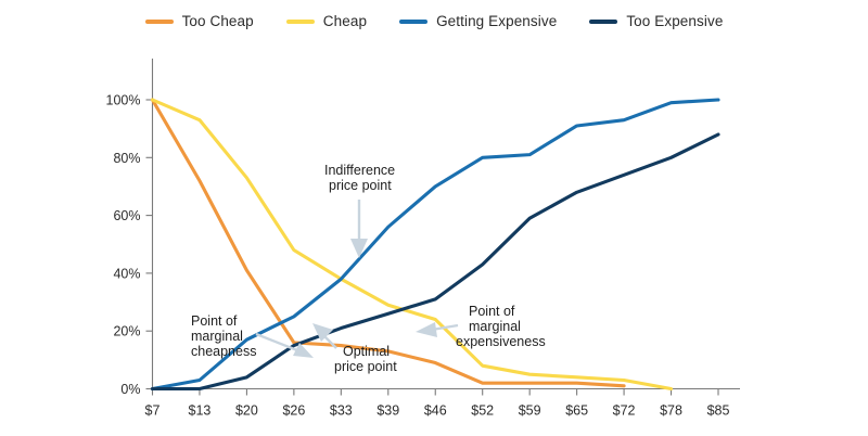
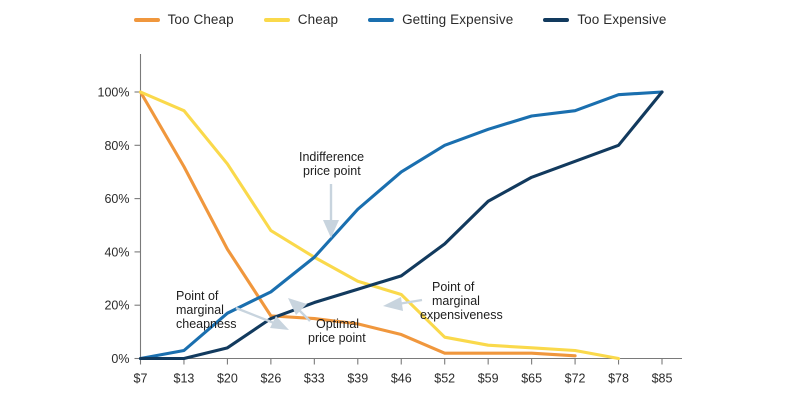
Getting Expensive/$59: 81% -> 86%
Too Expensive/$85: 88% -> 100%
